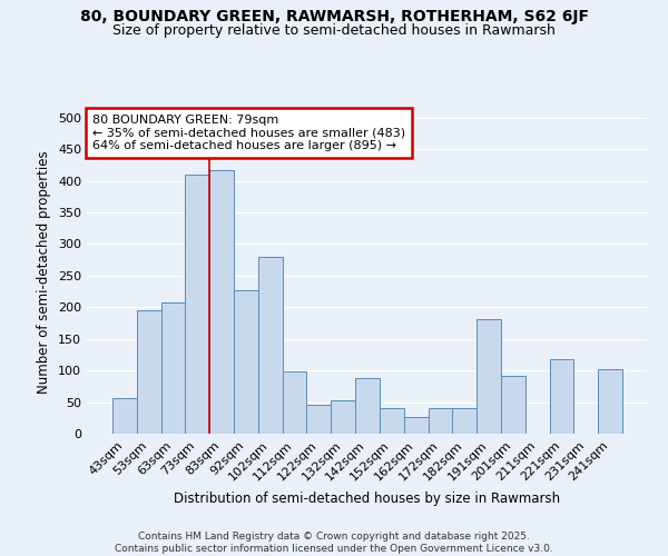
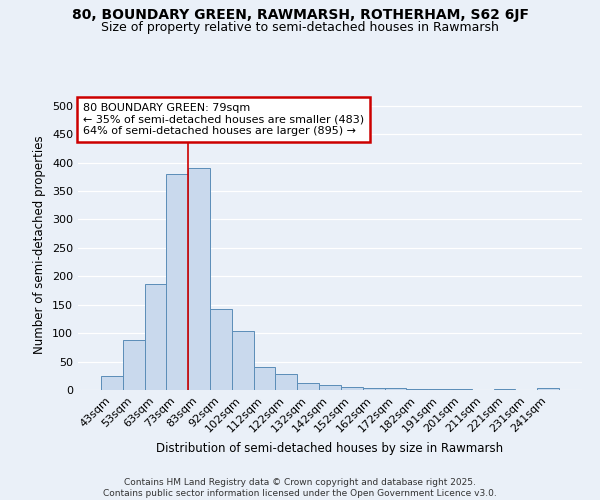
43sqm: 56 -> 25
53sqm: 196 -> 88
63sqm: 208 -> 187
73sqm: 410 -> 380
83sqm: 416 -> 390
92sqm: 226 -> 142
102sqm: 280 -> 103
112sqm: 98 -> 40
122sqm: 46 -> 29
132sqm: 52 -> 12
142sqm: 88 -> 9
152sqm: 40 -> 6
162sqm: 26 -> 4
172sqm: 40 -> 3
182sqm: 40 -> 2
191sqm: 182 -> 1
201sqm: 92 -> 2
221sqm: 118 -> 1
241sqm: 102 -> 4
